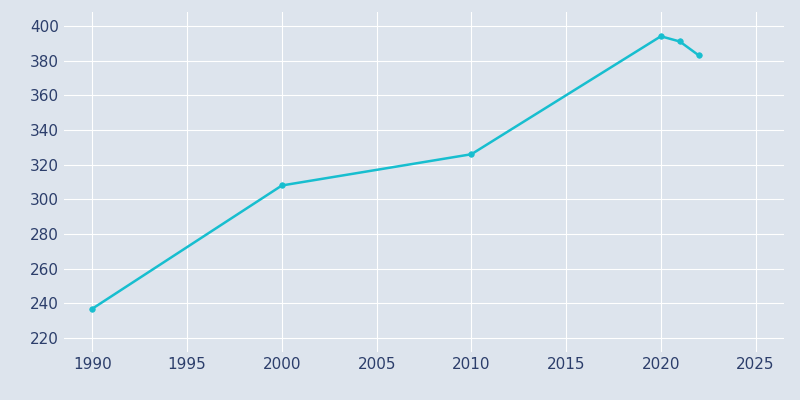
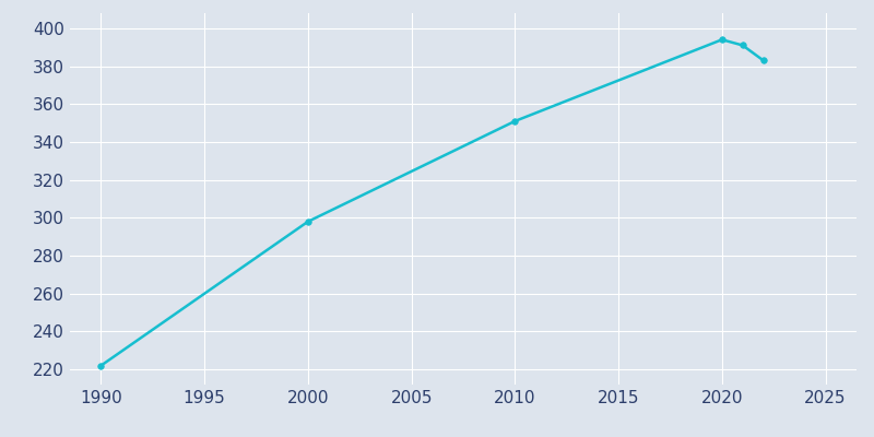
1990: 237 -> 222
2000: 308 -> 298
2010: 326 -> 351
